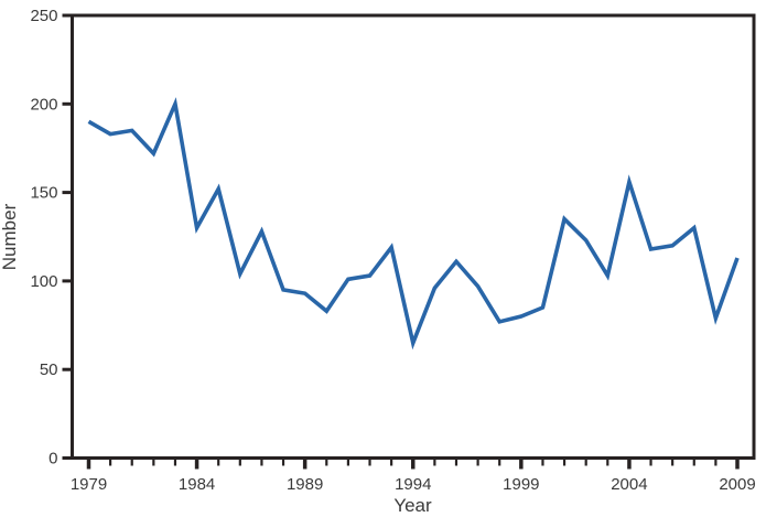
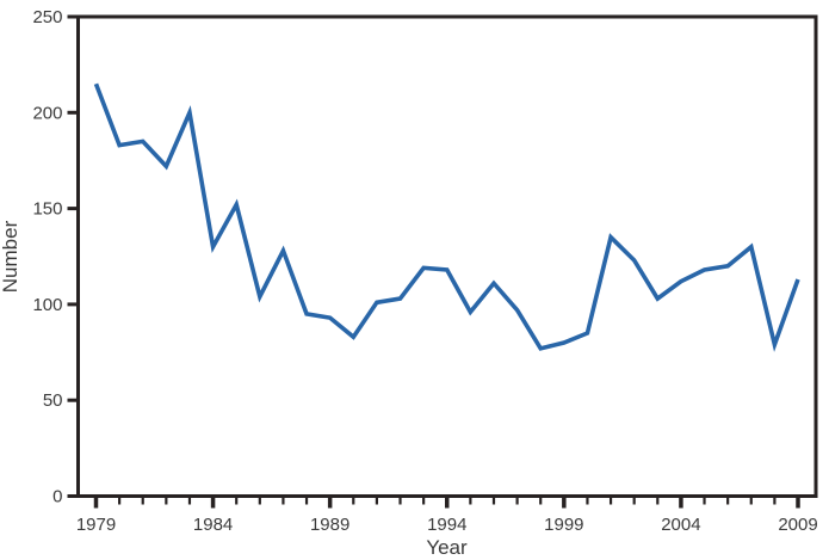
1979: 190 -> 215
1994: 65 -> 118
2004: 156 -> 112
